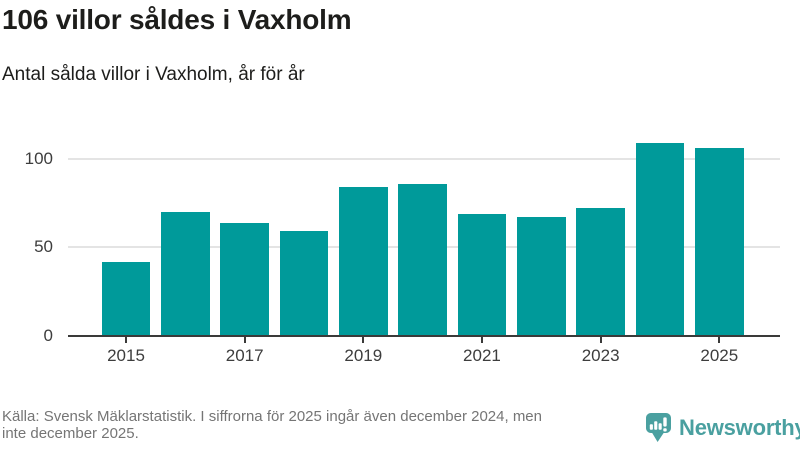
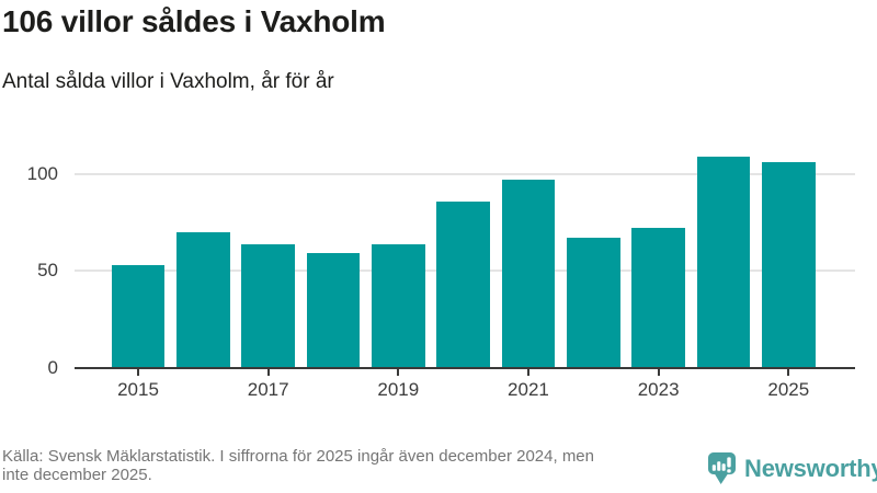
2015: 42 -> 53
2019: 84 -> 64
2021: 69 -> 97
